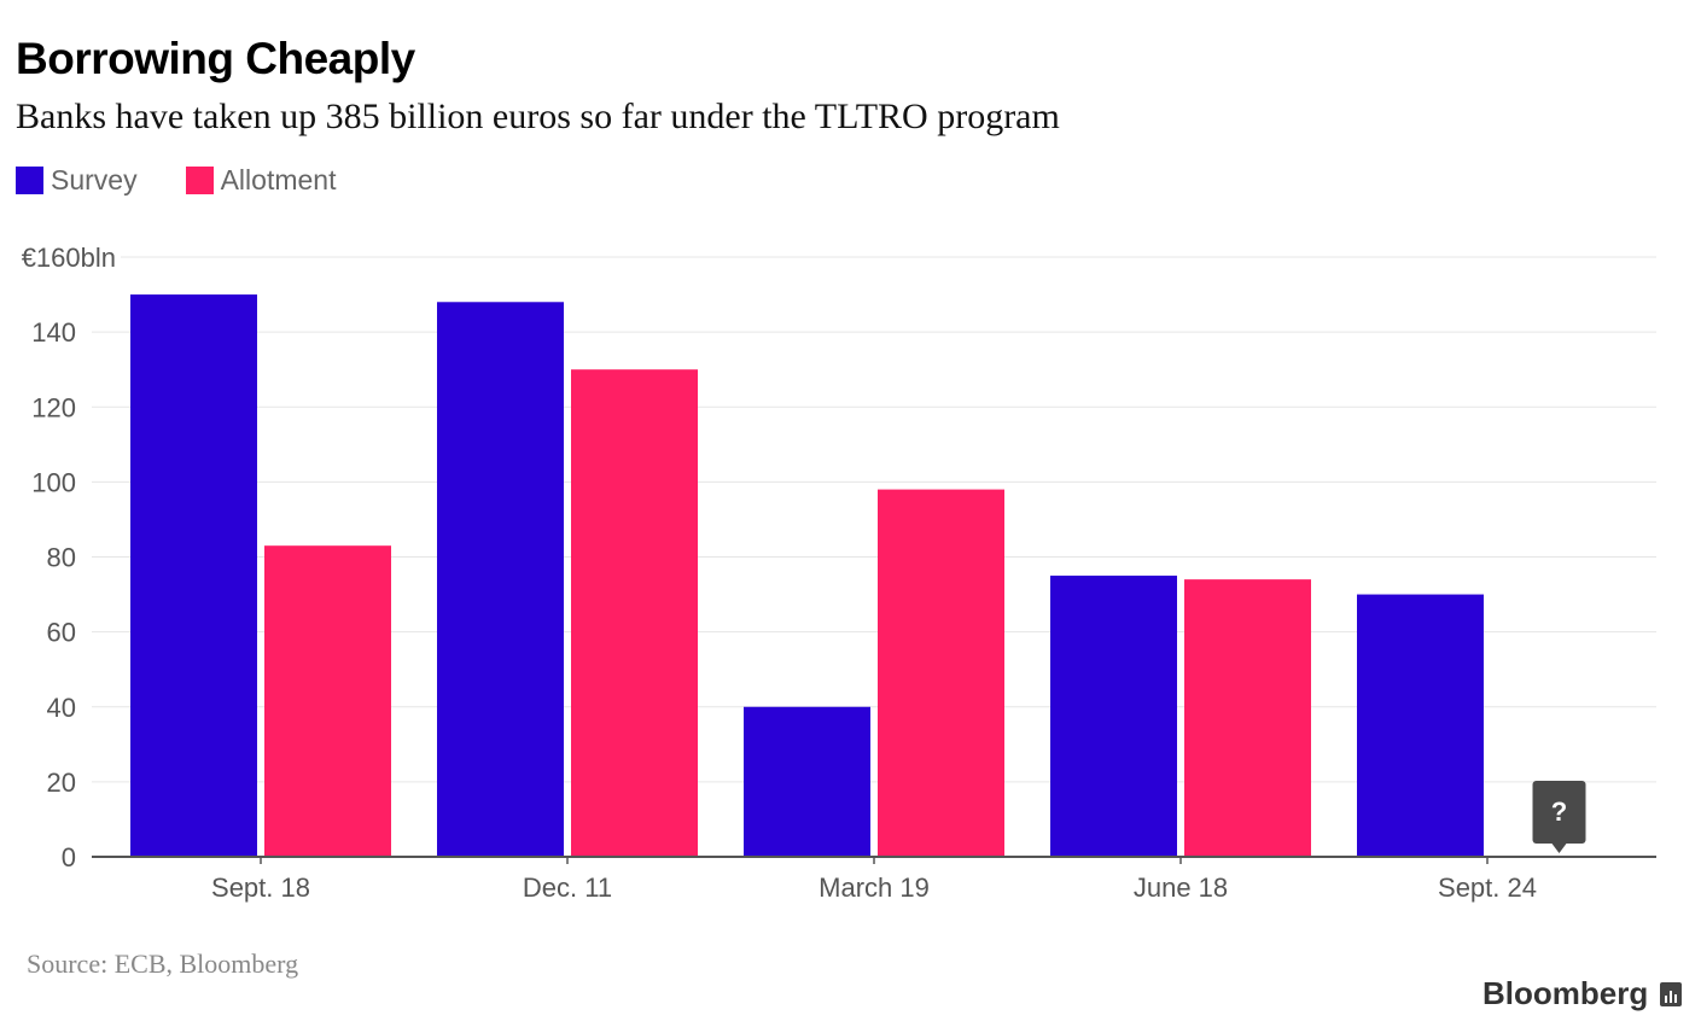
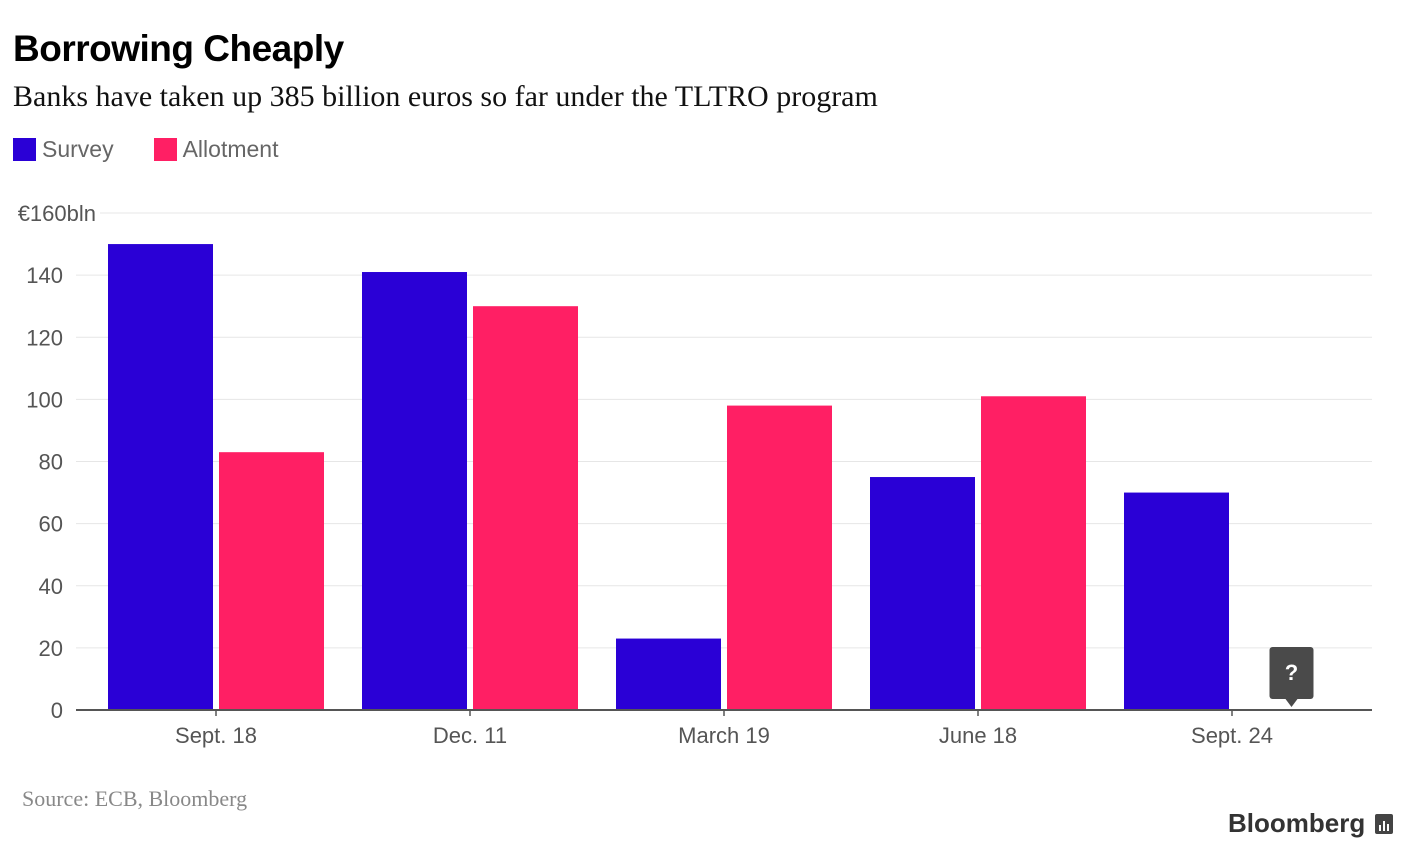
Survey/Dec. 11: 148 -> 141
Survey/March 19: 40 -> 23
Allotment/June 18: 74 -> 101
